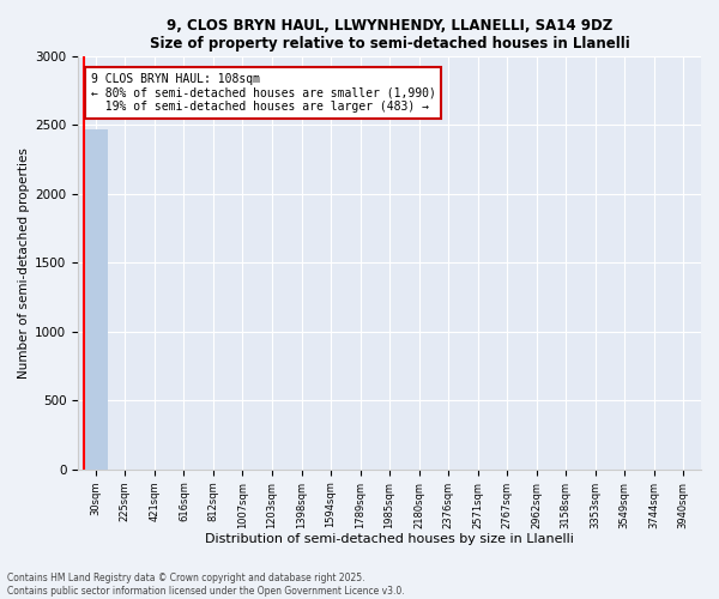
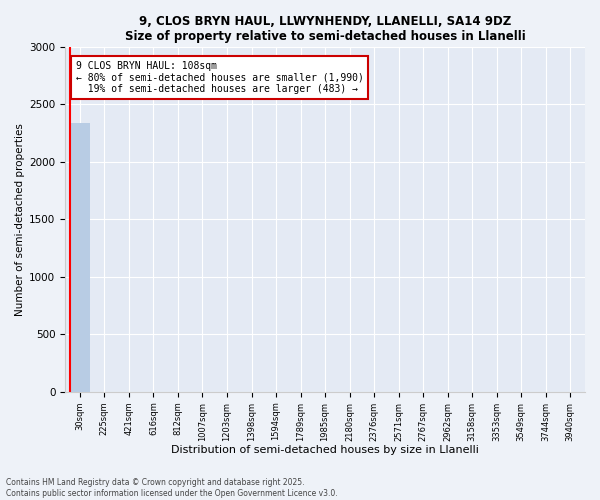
30sqm: 2470 -> 2340
